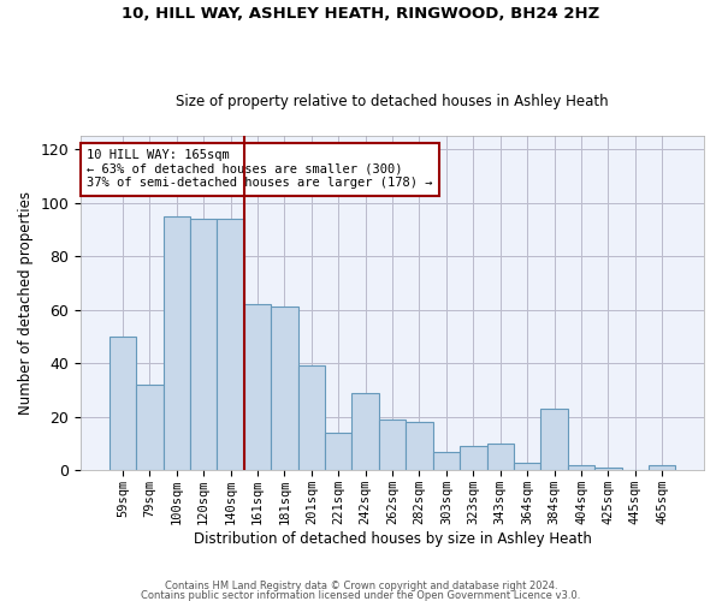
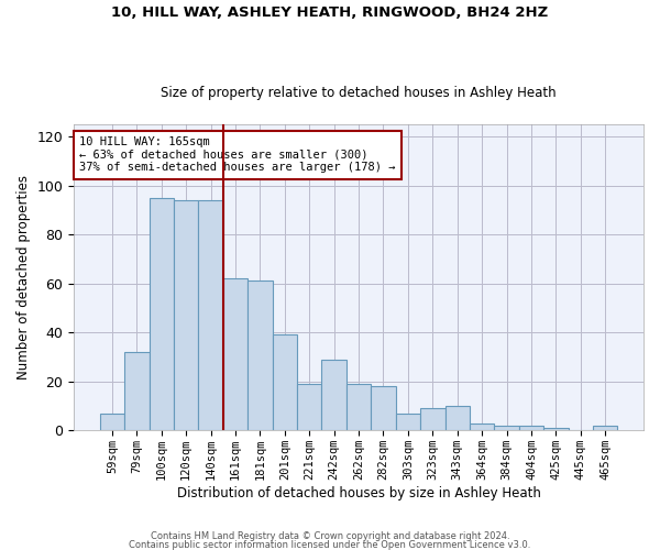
59sqm: 50 -> 7
221sqm: 14 -> 19
384sqm: 23 -> 2
